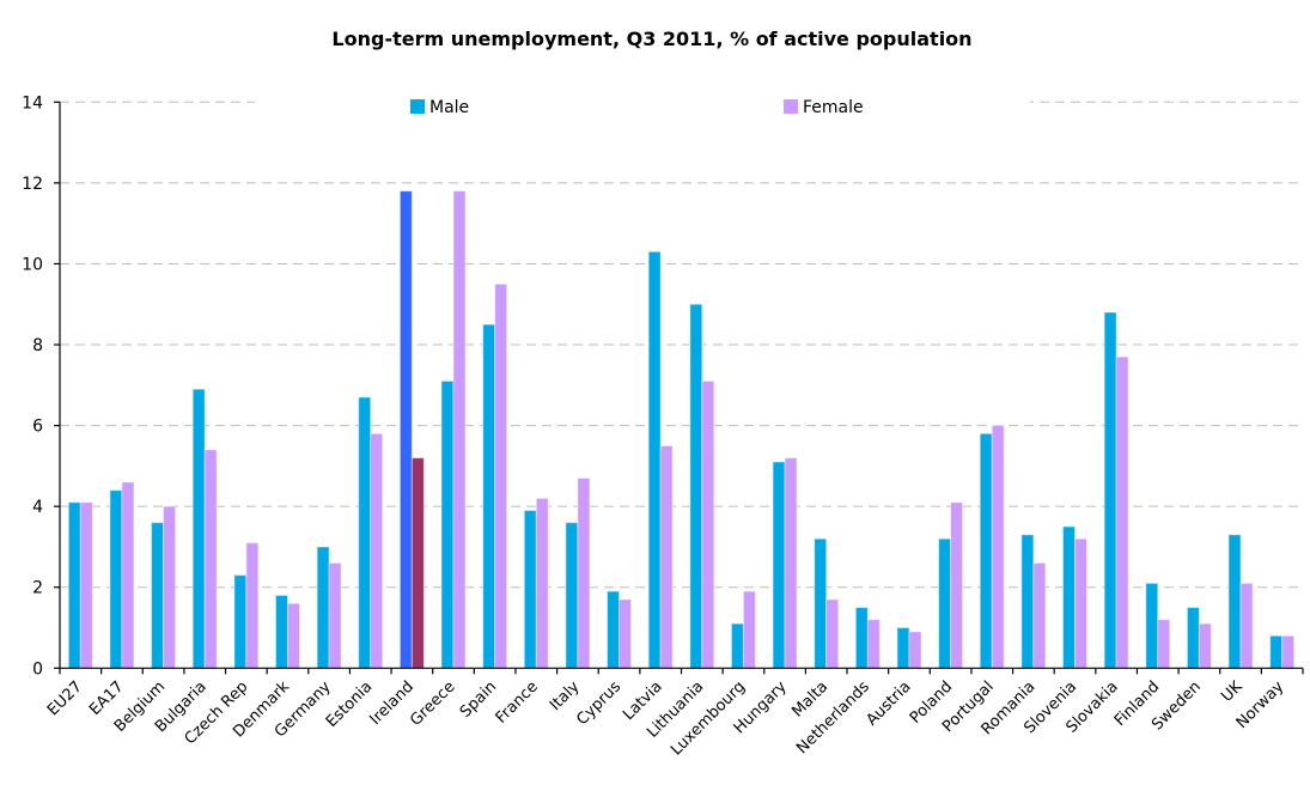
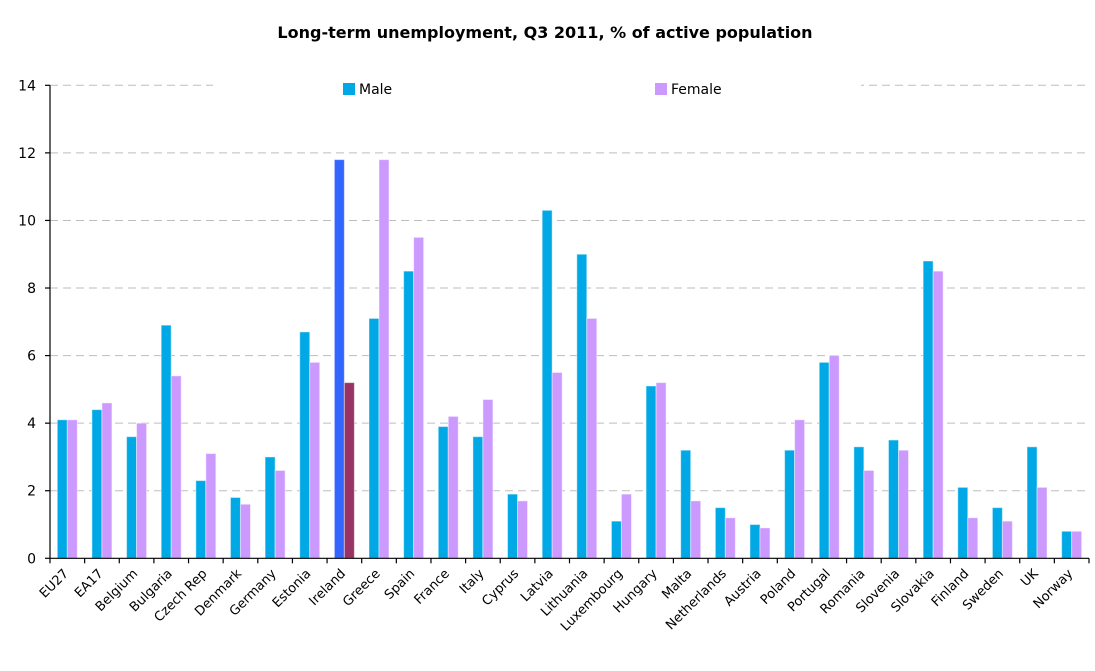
Female/Slovakia: 7.7 -> 8.5
